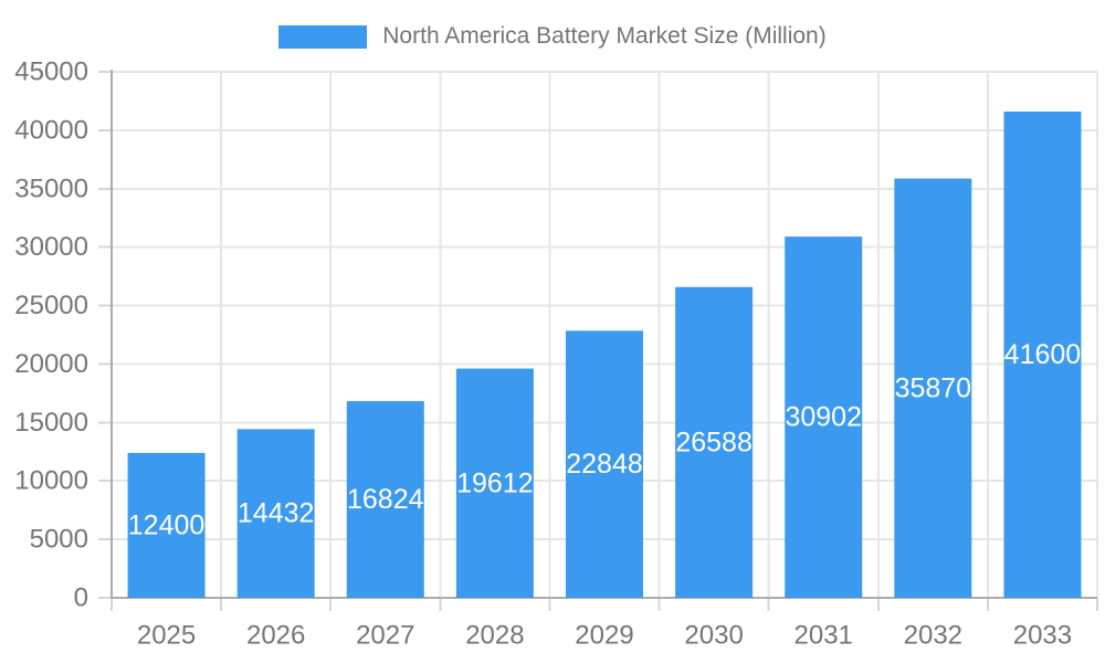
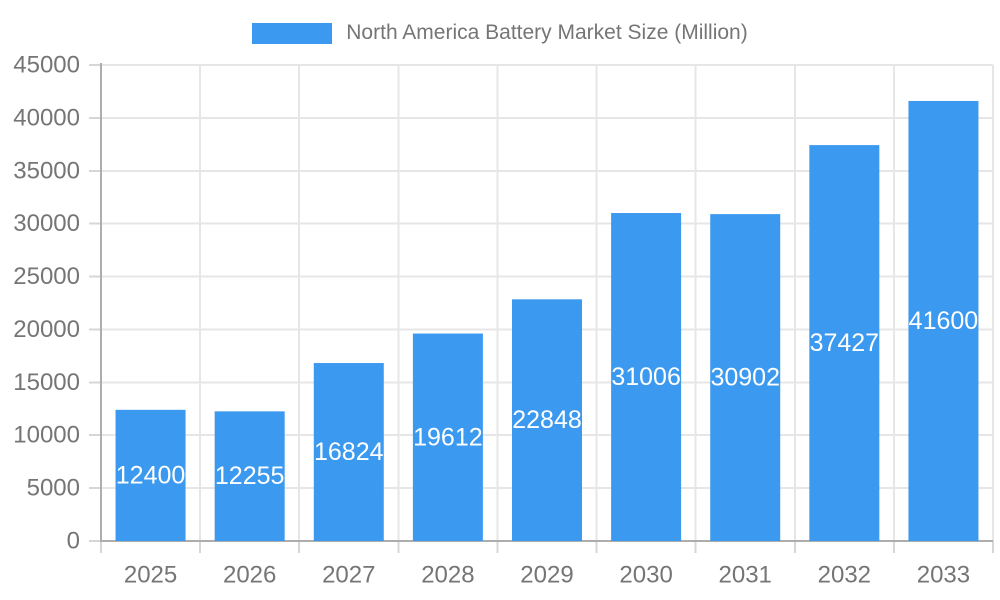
2026: 14432 -> 12255
2030: 26588 -> 31006
2032: 35870 -> 37427
